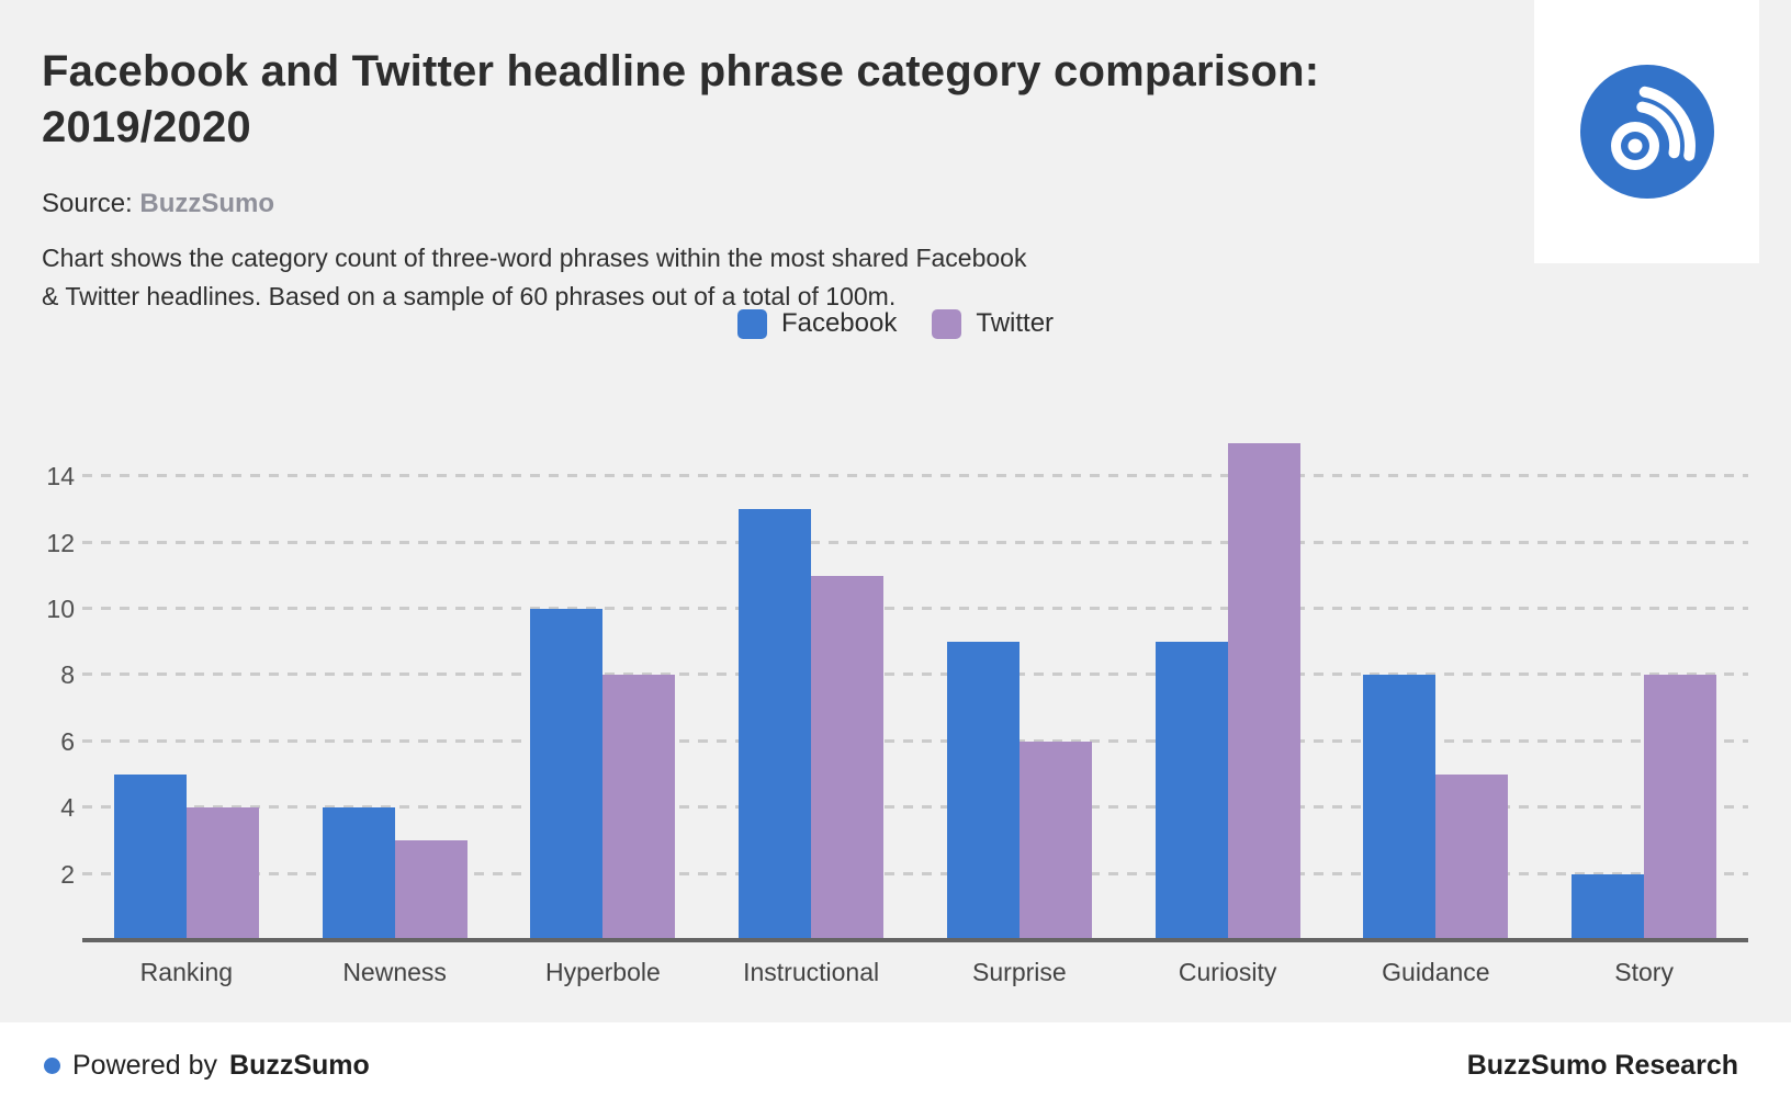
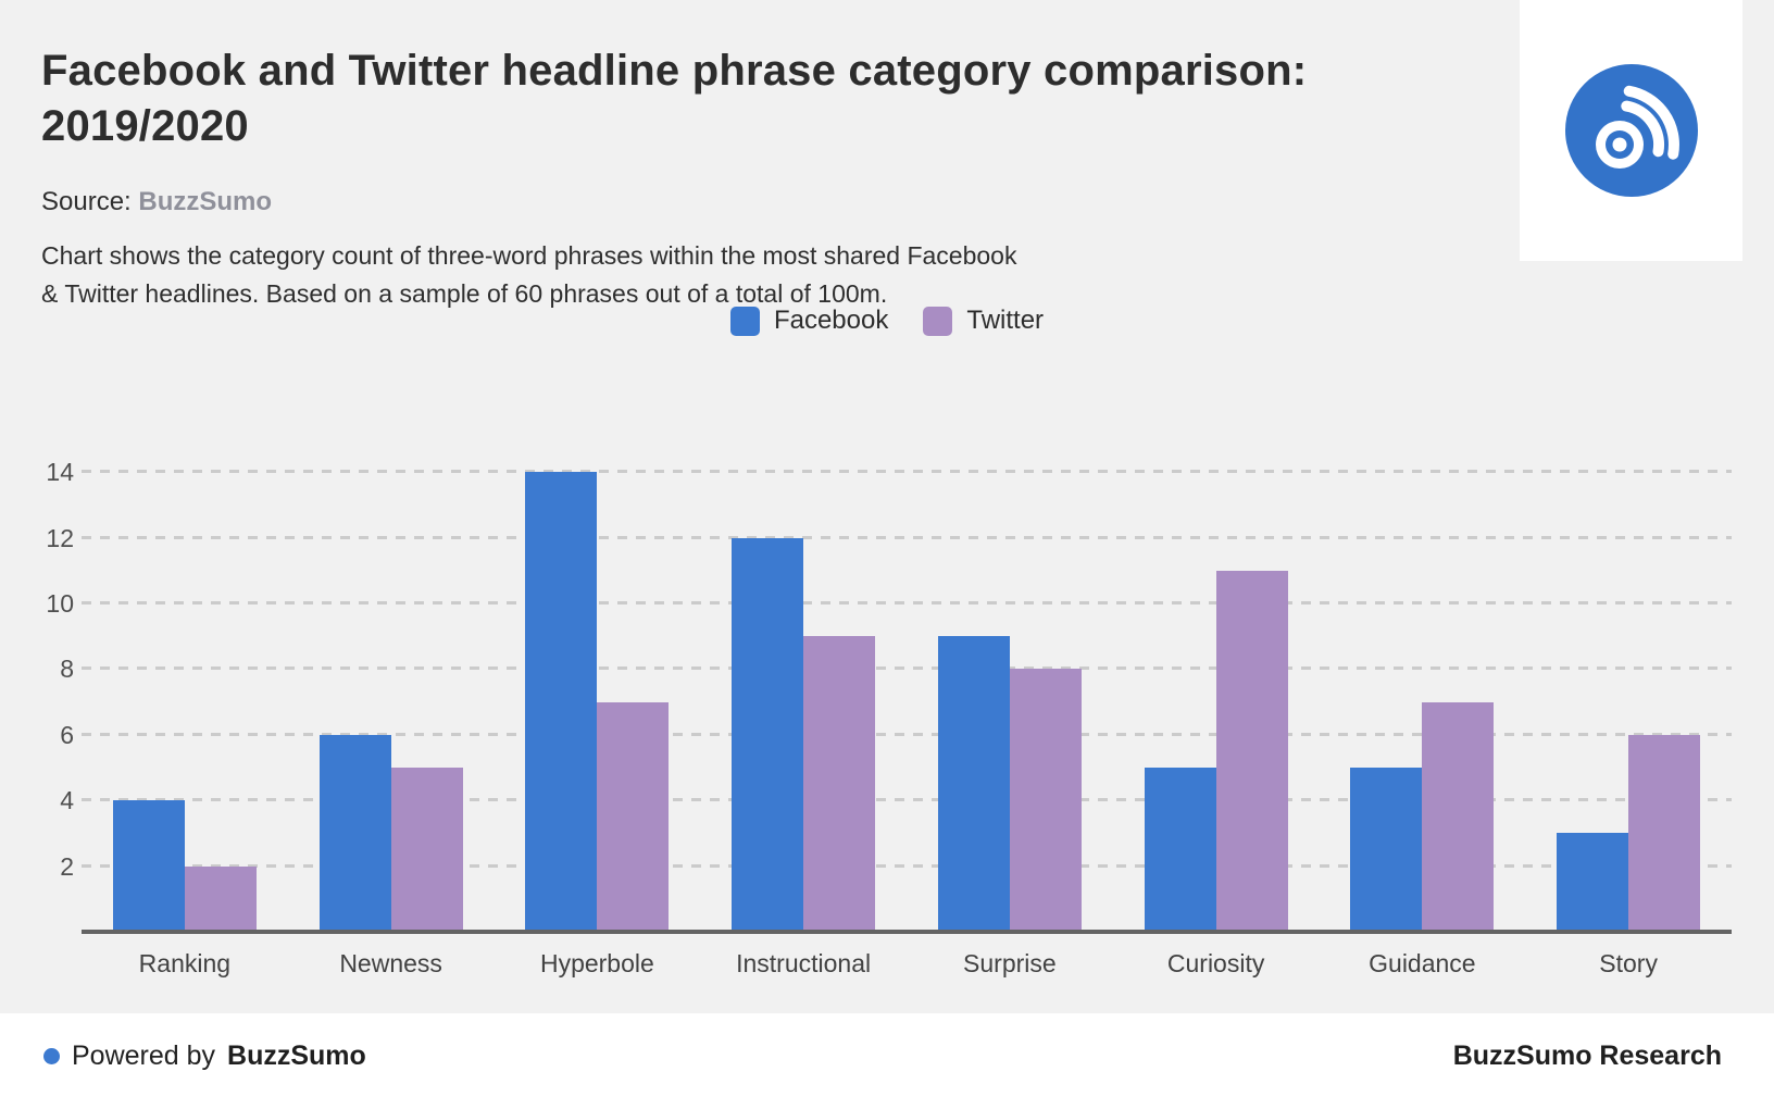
Facebook/Ranking: 5 -> 4
Twitter/Ranking: 4 -> 2
Facebook/Newness: 4 -> 6
Twitter/Newness: 3 -> 5
Facebook/Hyperbole: 10 -> 14
Twitter/Hyperbole: 8 -> 7
Facebook/Instructional: 13 -> 12
Twitter/Instructional: 11 -> 9
Twitter/Surprise: 6 -> 8
Facebook/Curiosity: 9 -> 5
Twitter/Curiosity: 15 -> 11
Facebook/Guidance: 8 -> 5
Twitter/Guidance: 5 -> 7
Facebook/Story: 2 -> 3
Twitter/Story: 8 -> 6
